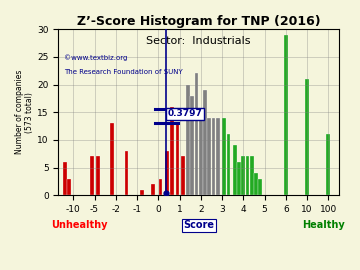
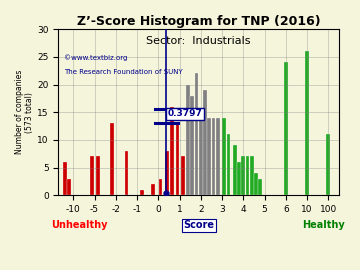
6: 29 -> 24
10: 21 -> 26
